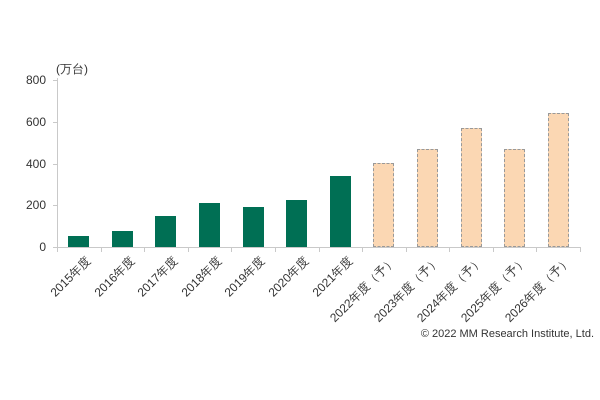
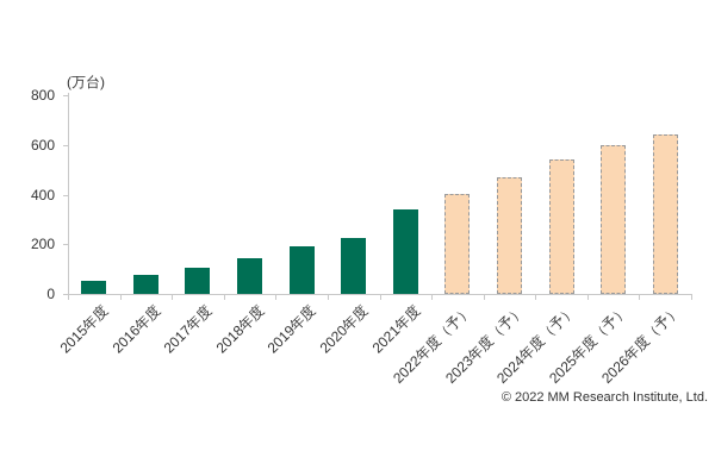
2017年度: 150 -> 100
2018年度: 210 -> 140
2024年度（予）: 570 -> 540
2025年度（予）: 470 -> 600
